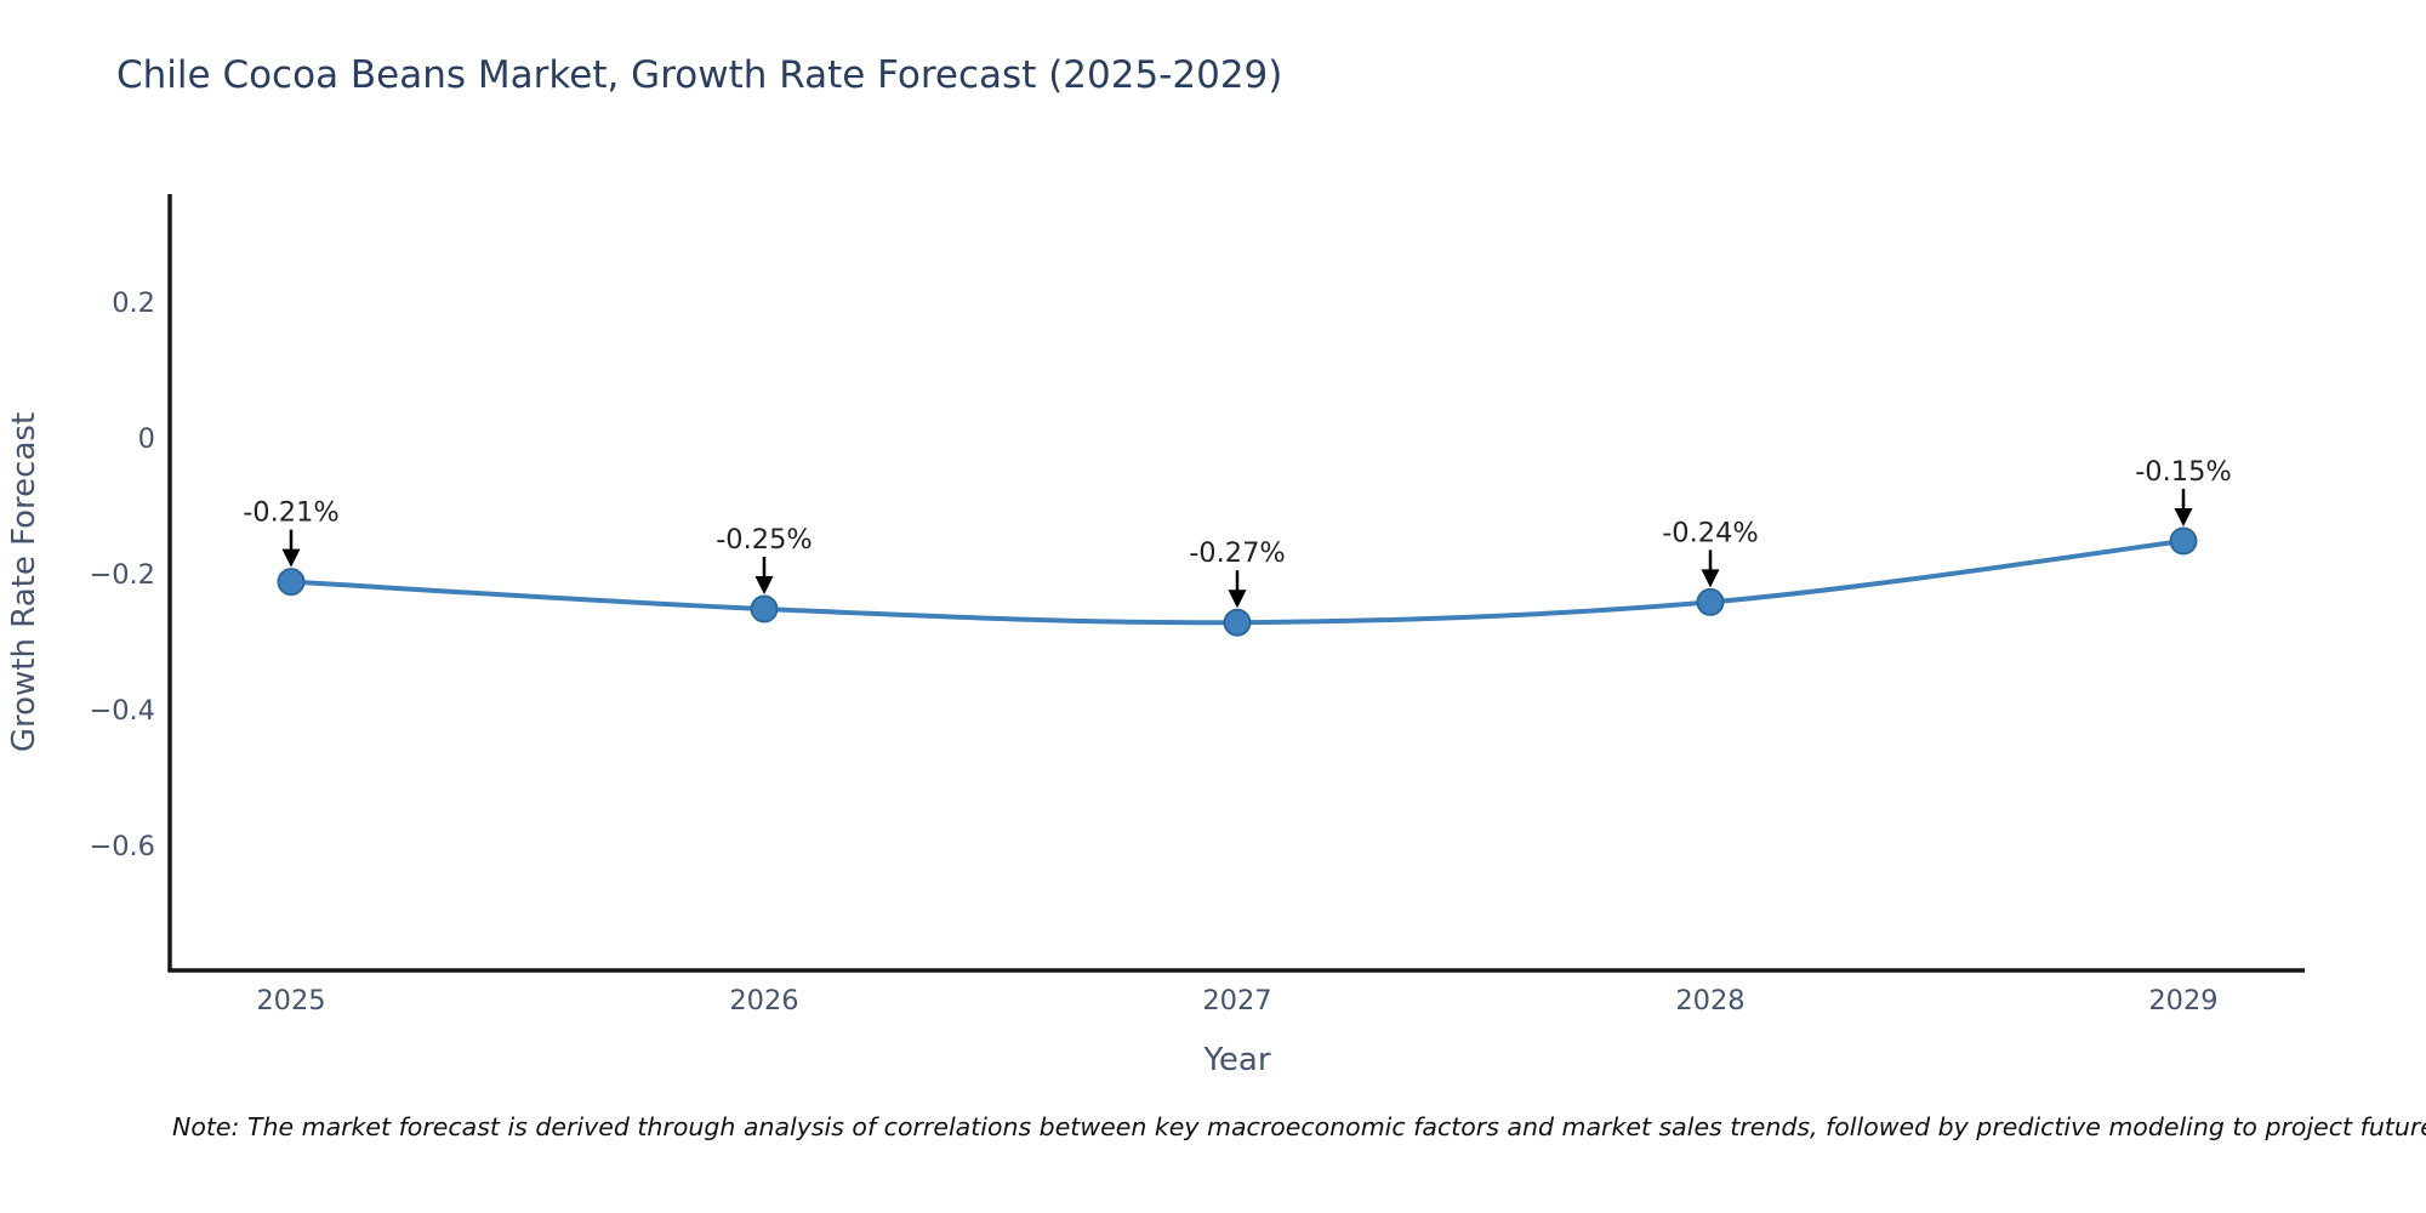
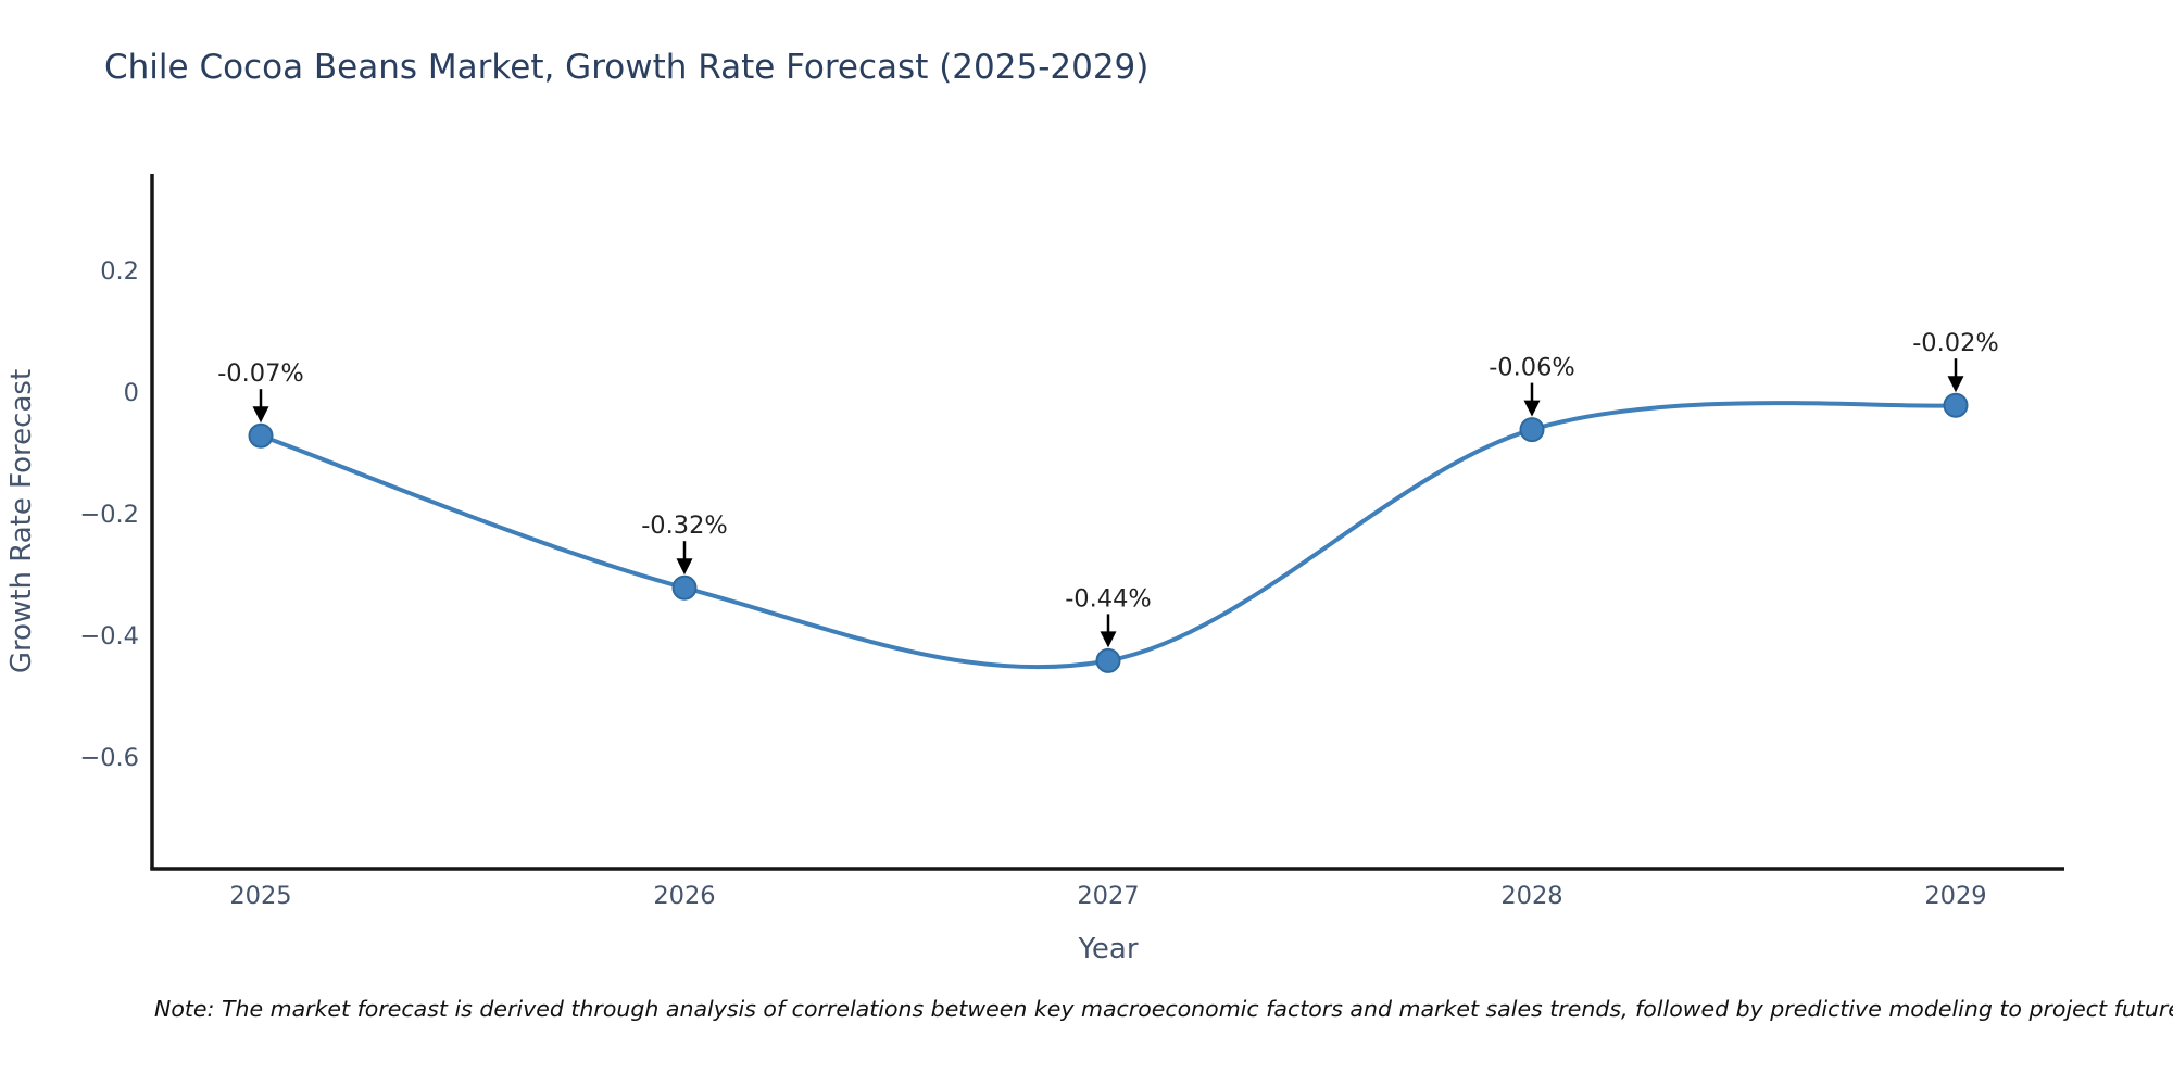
2025: -0.21% -> -0.07%
2026: -0.25% -> -0.32%
2027: -0.27% -> -0.44%
2028: -0.24% -> -0.06%
2029: -0.15% -> -0.02%
